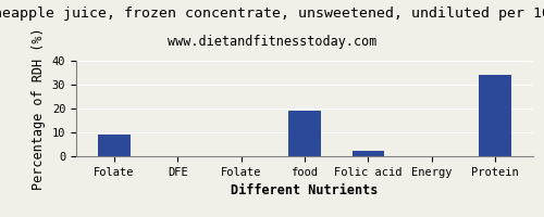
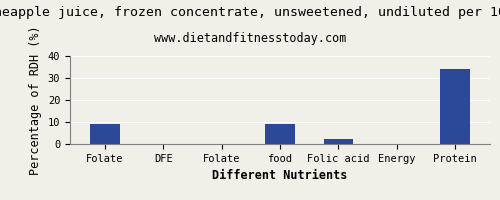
food: 19.0 -> 9.0
